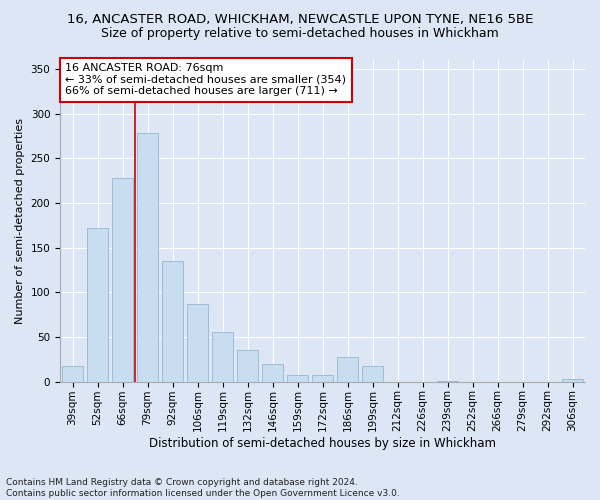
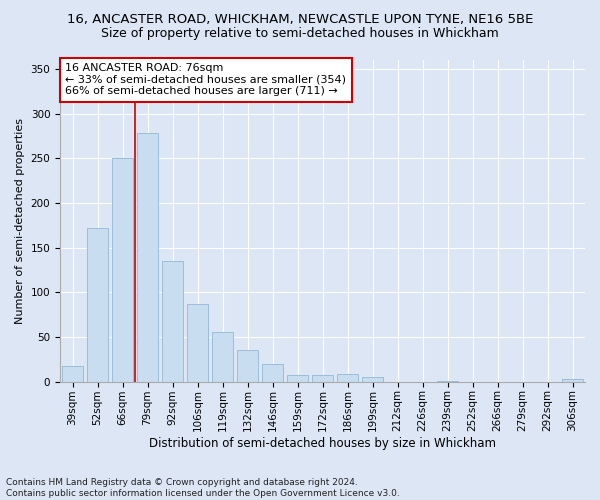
66sqm: 228 -> 250
186sqm: 28 -> 9
199sqm: 18 -> 5
